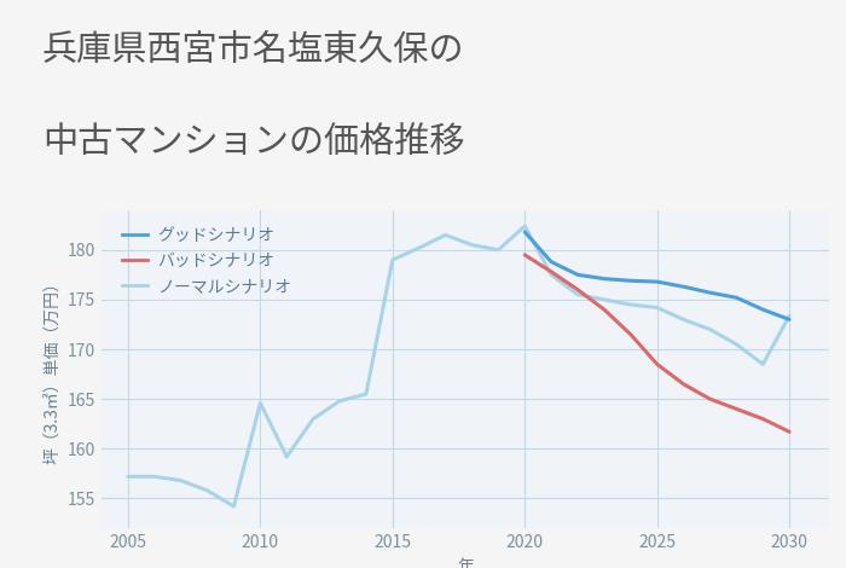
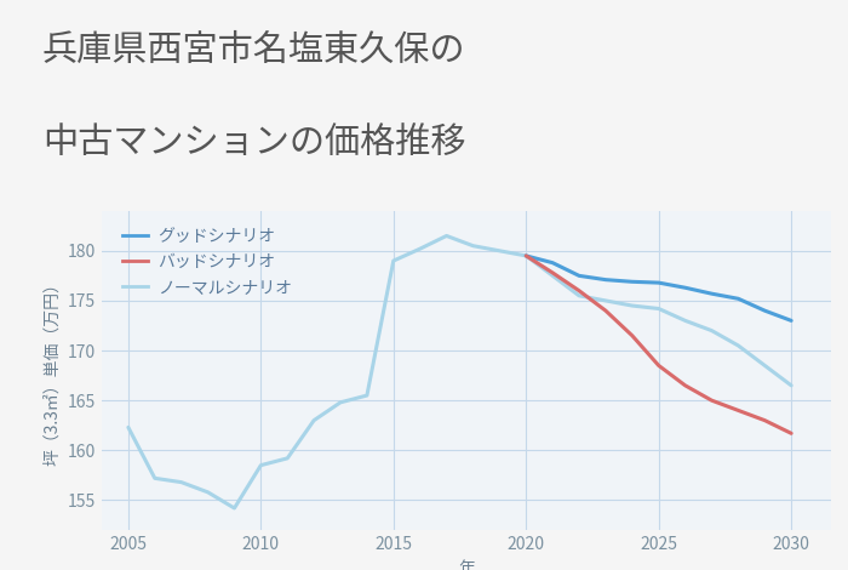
ノーマルシナリオ/2005: 157.2 -> 162.3
ノーマルシナリオ/2010: 164.6 -> 158.5
グッドシナリオ/2020: 181.8 -> 179.5
ノーマルシナリオ/2020: 182.4 -> 179.5
ノーマルシナリオ/2030: 173.4 -> 166.5
